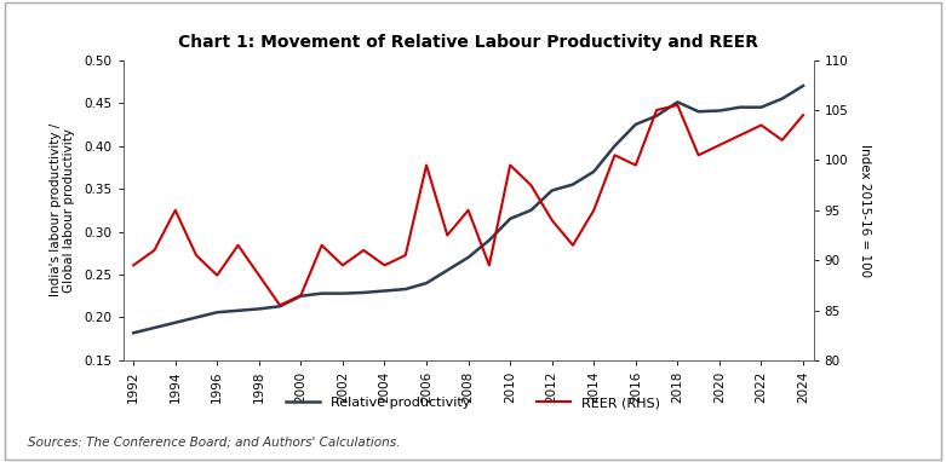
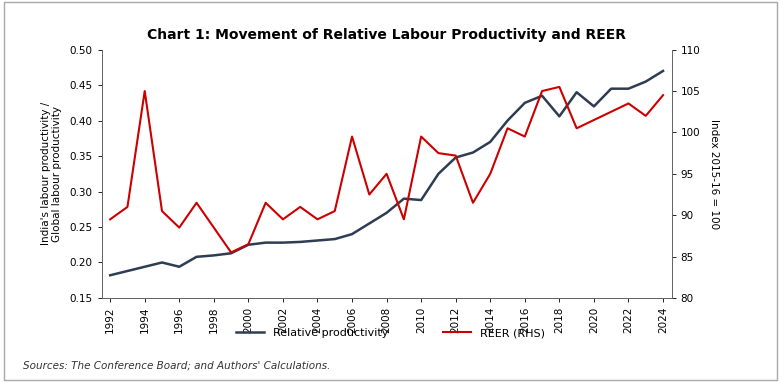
REER (RHS)/1994: 95.0 -> 105.0
Relative productivity/1996: 0.206 -> 0.194
Relative productivity/2010: 0.315 -> 0.288
REER (RHS)/2012: 94.0 -> 97.2
Relative productivity/2018: 0.451 -> 0.406
Relative productivity/2020: 0.441 -> 0.420
